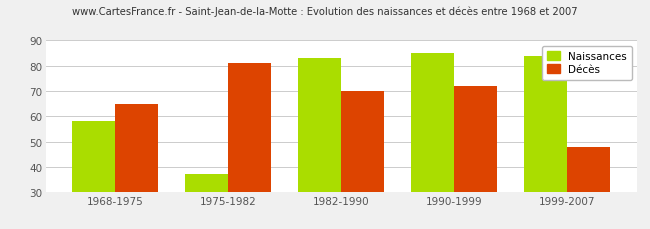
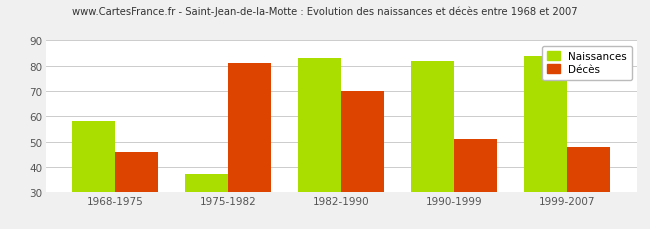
Décès/1968-1975: 65 -> 46
Naissances/1990-1999: 85 -> 82
Décès/1990-1999: 72 -> 51
